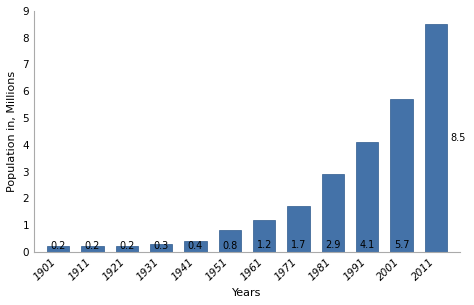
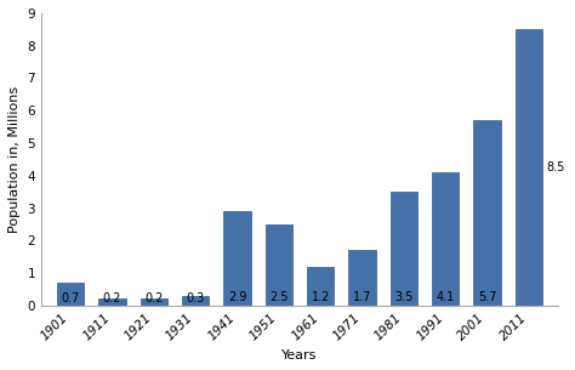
1901: 0.2 -> 0.7
1941: 0.4 -> 2.9
1951: 0.8 -> 2.5
1981: 2.9 -> 3.5
